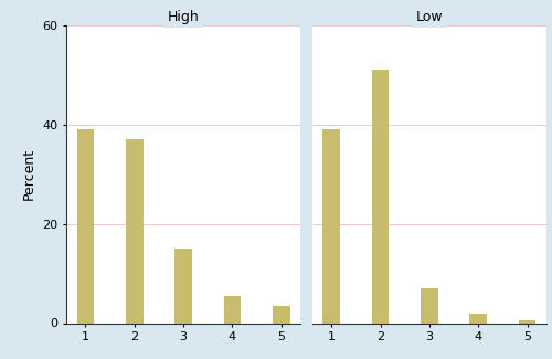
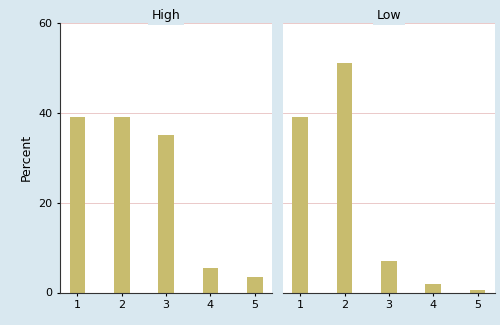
High/2: 37.0 -> 39.0
High/3: 15.0 -> 35.0
